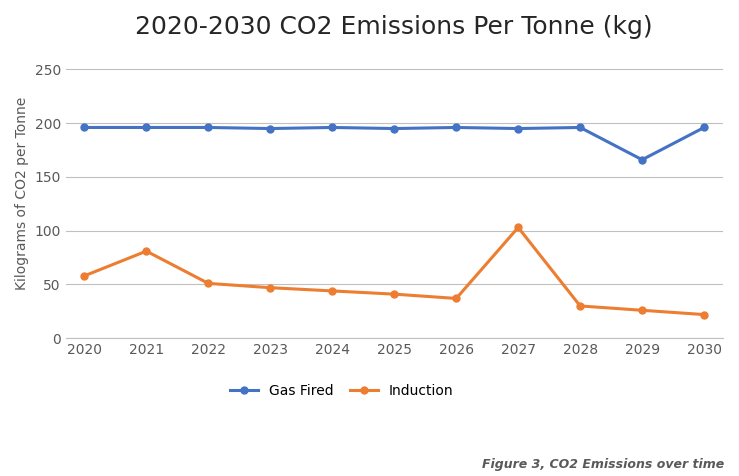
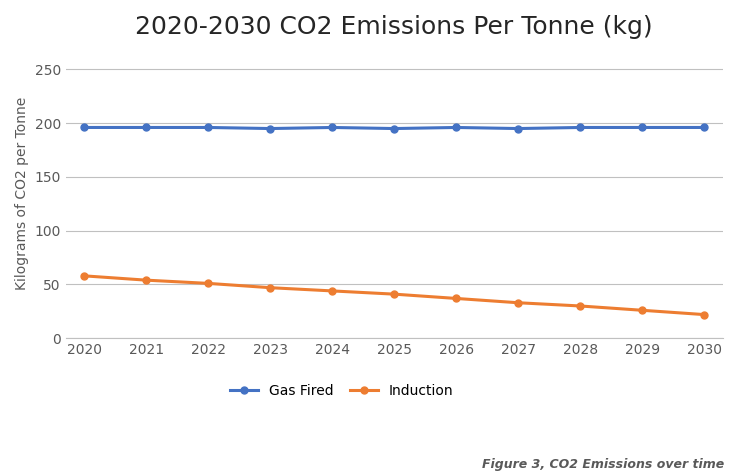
Induction/2021: 81 -> 54
Induction/2027: 103 -> 33
Gas Fired/2029: 166 -> 196
